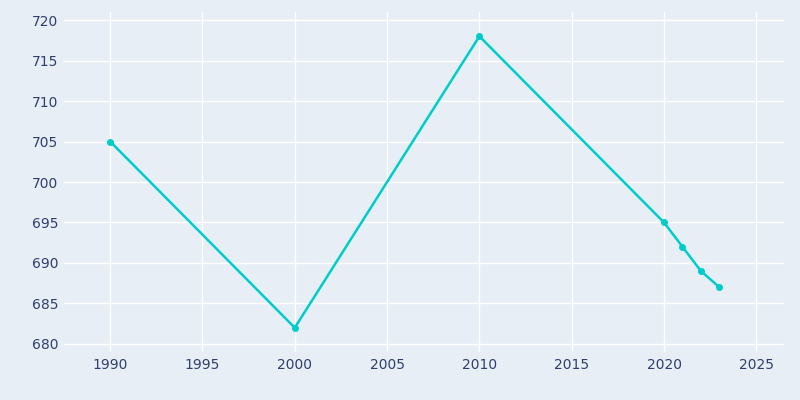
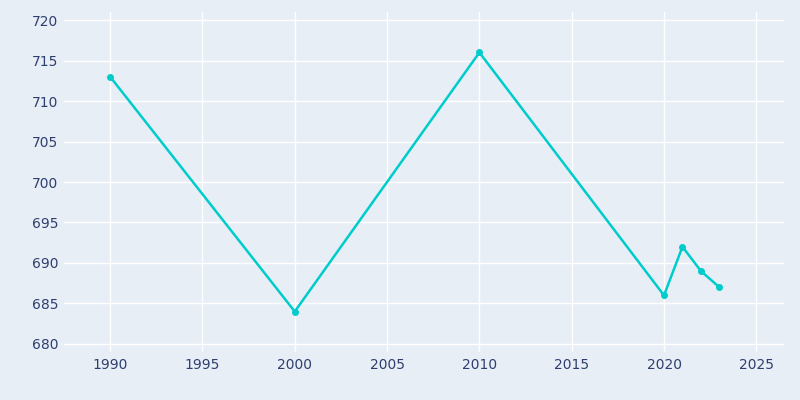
1990: 705 -> 713
2000: 682 -> 684
2010: 718 -> 716
2020: 695 -> 686
